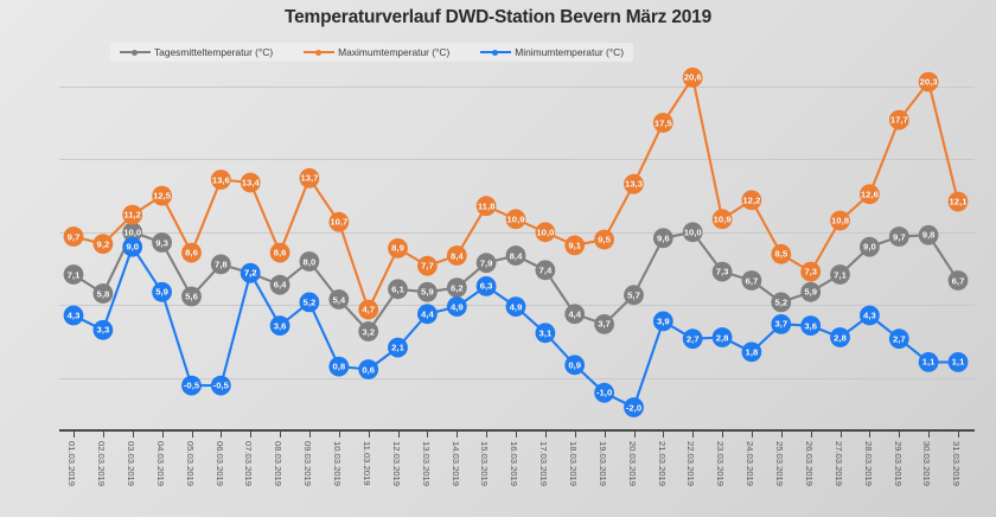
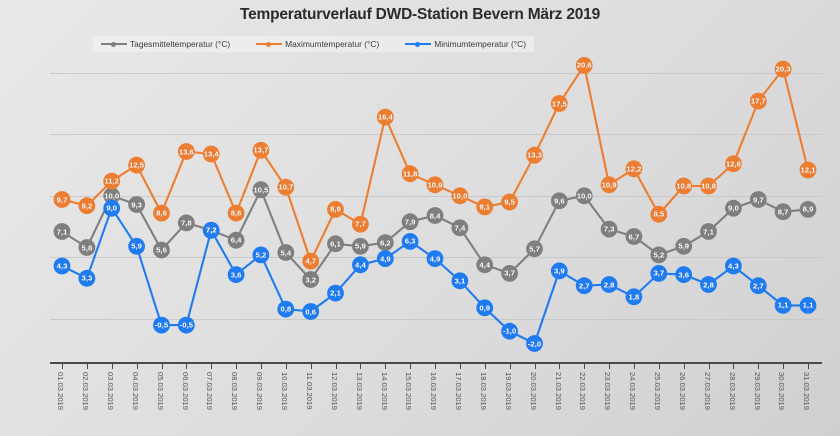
Tagesmitteltemperatur (°C)/09.03.2019: 8,0 -> 10,5
Maximumtemperatur (°C)/14.03.2019: 8,4 -> 16,4
Maximumtemperatur (°C)/26.03.2019: 7,3 -> 10,8
Tagesmitteltemperatur (°C)/30.03.2019: 9,8 -> 8,7
Tagesmitteltemperatur (°C)/31.03.2019: 6,7 -> 8,9
